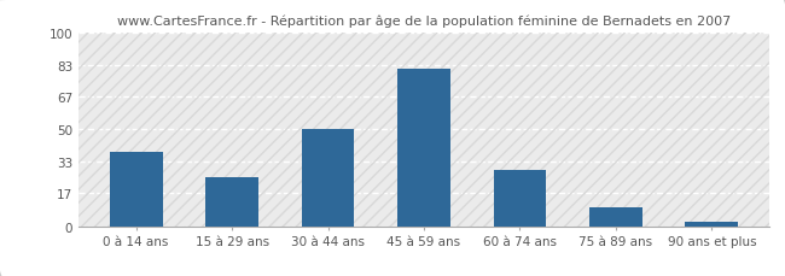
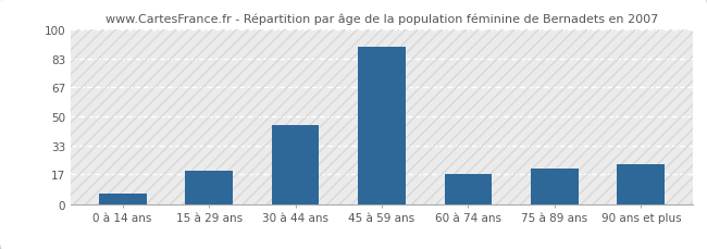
0 à 14 ans: 38 -> 6
15 à 29 ans: 25 -> 19
30 à 44 ans: 50 -> 45
45 à 59 ans: 81 -> 90
60 à 74 ans: 29 -> 17
75 à 89 ans: 10 -> 20
90 ans et plus: 2 -> 23
